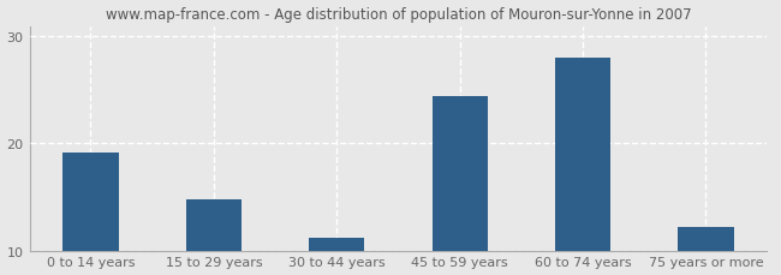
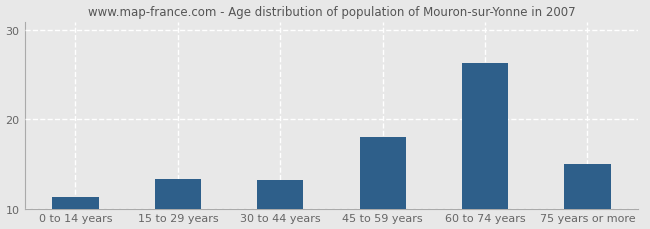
0 to 14 years: 19.2 -> 11.3
15 to 29 years: 14.8 -> 13.3
30 to 44 years: 11.2 -> 13.2
45 to 59 years: 24.4 -> 18.0
60 to 74 years: 28.0 -> 26.3
75 years or more: 12.2 -> 15.0
